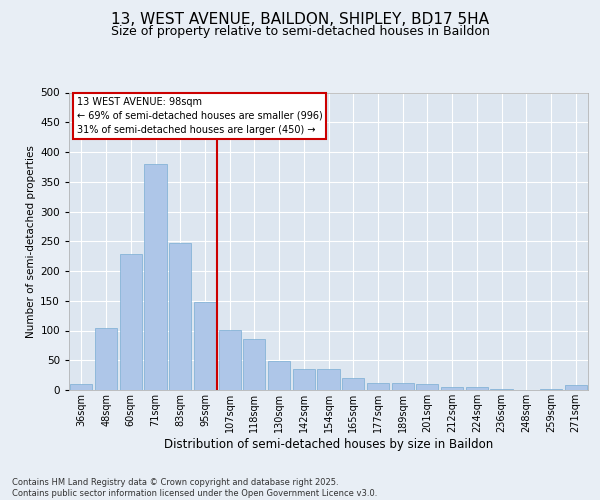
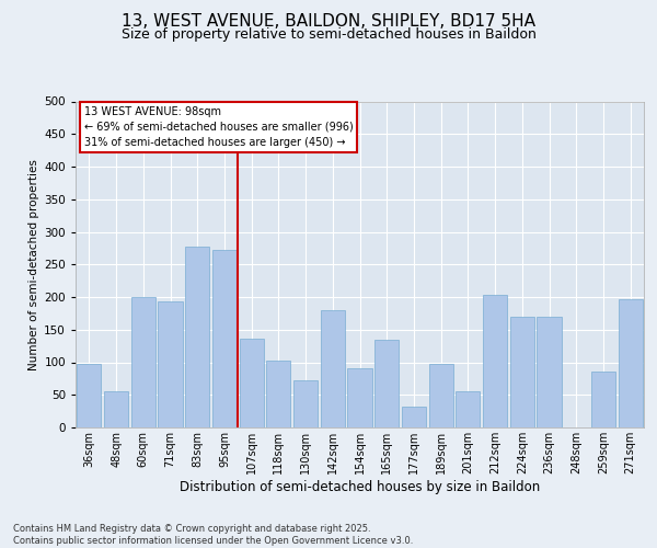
36sqm: 10 -> 98
48sqm: 105 -> 56
60sqm: 228 -> 200
71sqm: 380 -> 194
83sqm: 247 -> 278
95sqm: 148 -> 272
107sqm: 101 -> 136
118sqm: 85 -> 102
130sqm: 48 -> 72
142sqm: 36 -> 180
154sqm: 36 -> 90
165sqm: 20 -> 134
177sqm: 12 -> 32
189sqm: 12 -> 98
201sqm: 10 -> 56
212sqm: 5 -> 204
224sqm: 5 -> 170
236sqm: 2 -> 170
259sqm: 2 -> 86
271sqm: 8 -> 196
